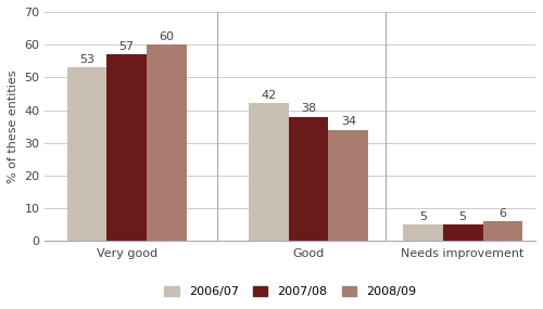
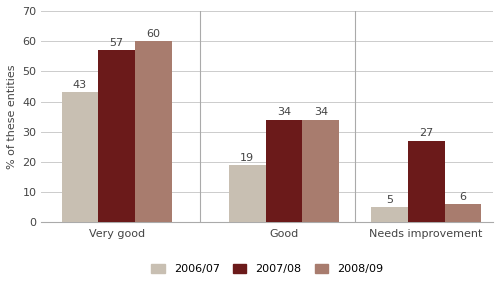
2006/07/Very good: 53 -> 43
2006/07/Good: 42 -> 19
2007/08/Good: 38 -> 34
2007/08/Needs improvement: 5 -> 27
